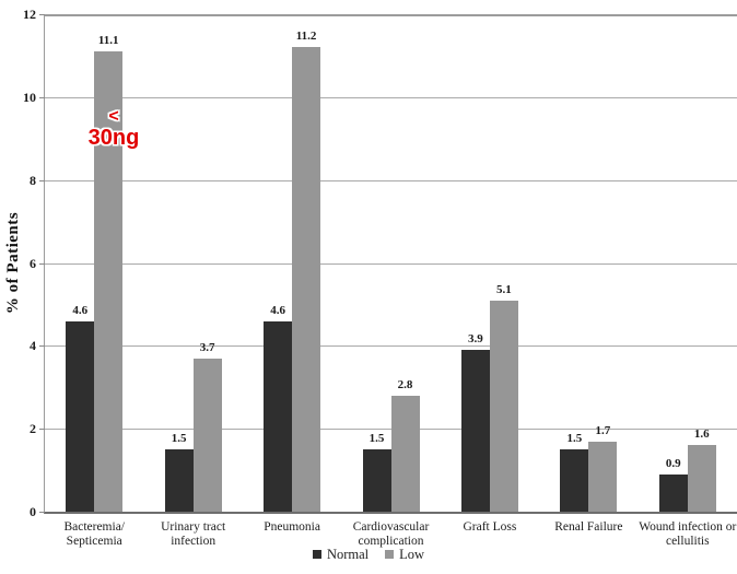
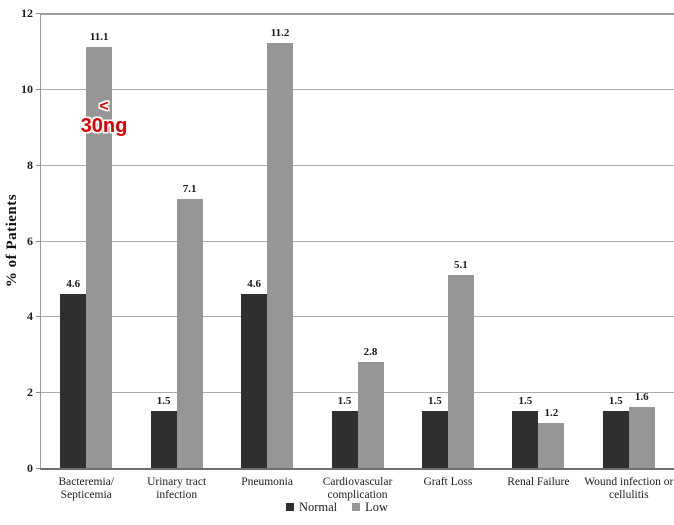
Low/Urinary tract infection: 3.7 -> 7.1
Normal/Graft Loss: 3.9 -> 1.5
Low/Renal Failure: 1.7 -> 1.2
Normal/Wound infection or cellulitis: 0.9 -> 1.5
